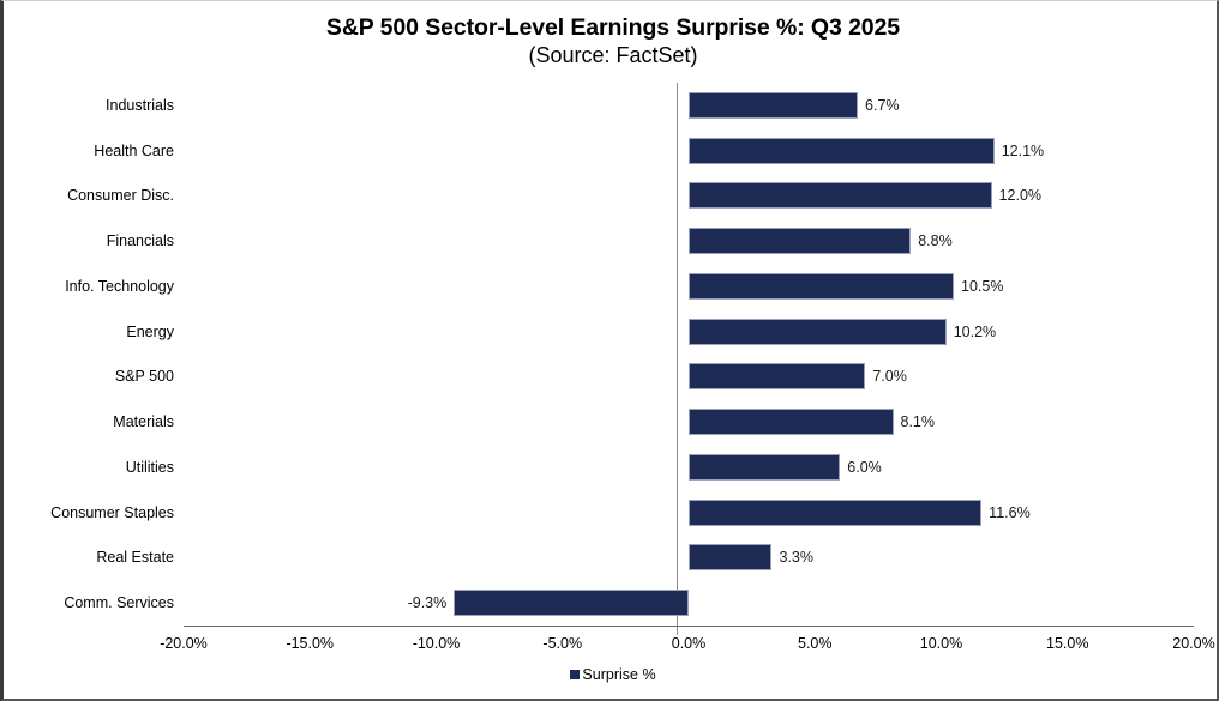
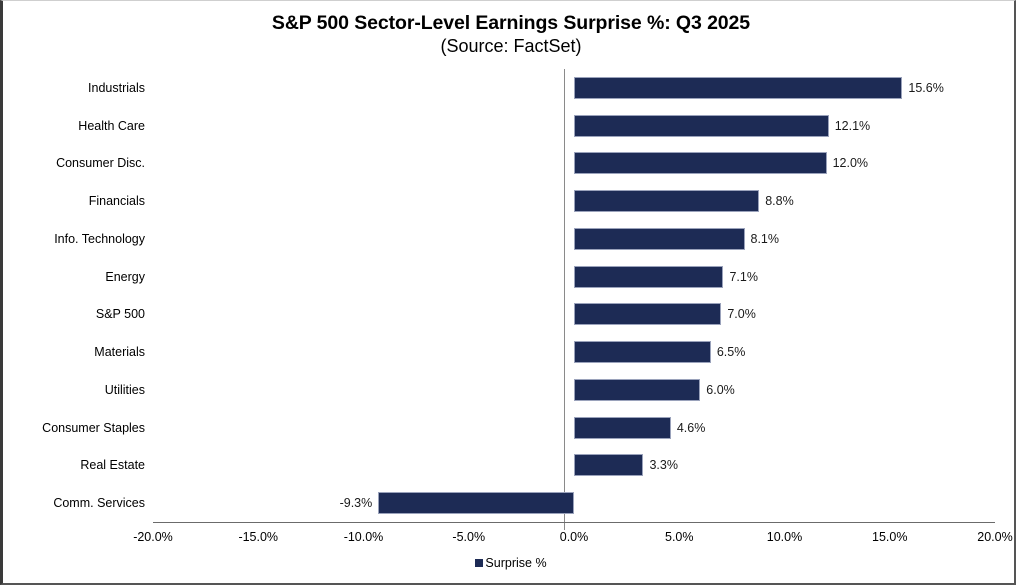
Industrials: 6.7% -> 15.6%
Info. Technology: 10.5% -> 8.1%
Energy: 10.2% -> 7.1%
Materials: 8.1% -> 6.5%
Consumer Staples: 11.6% -> 4.6%
